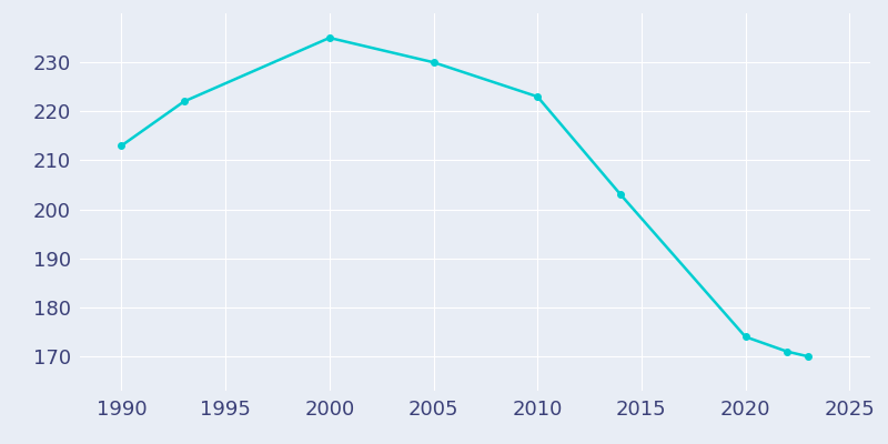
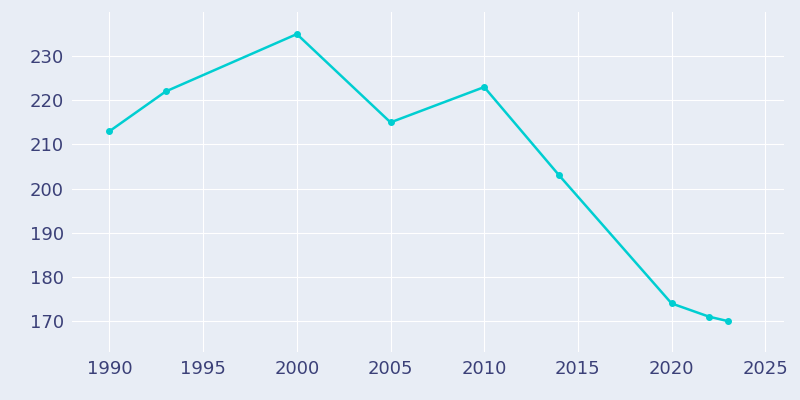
2005: 230 -> 215
